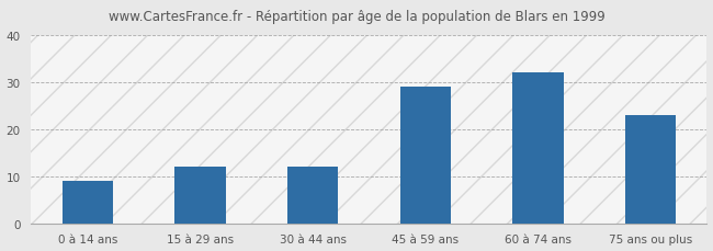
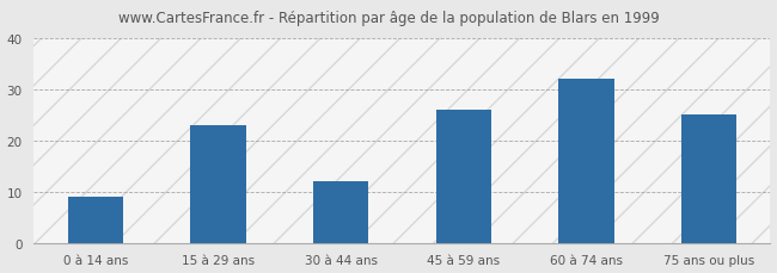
15 à 29 ans: 12 -> 23
45 à 59 ans: 29 -> 26
75 ans ou plus: 23 -> 25
